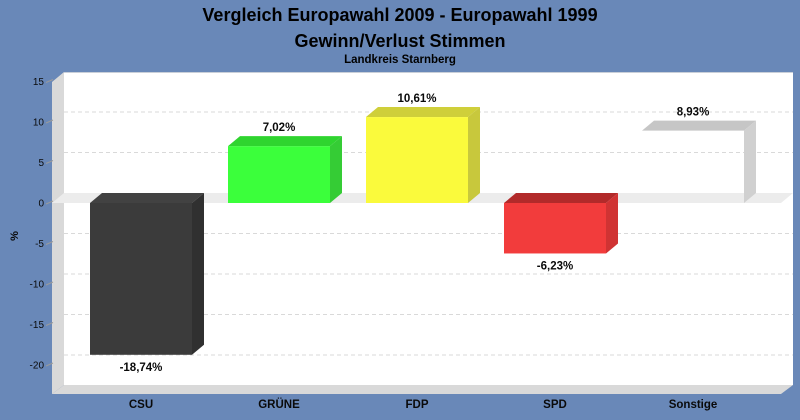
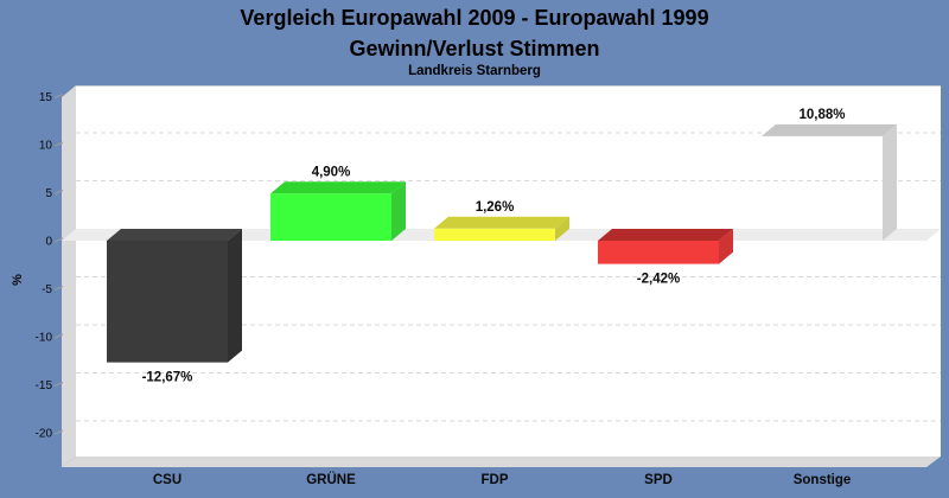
CSU: -18,74% -> -12,67%
GRÜNE: 7,02% -> 4,90%
FDP: 10,61% -> 1,26%
SPD: -6,23% -> -2,42%
Sonstige: 8,93% -> 10,88%
